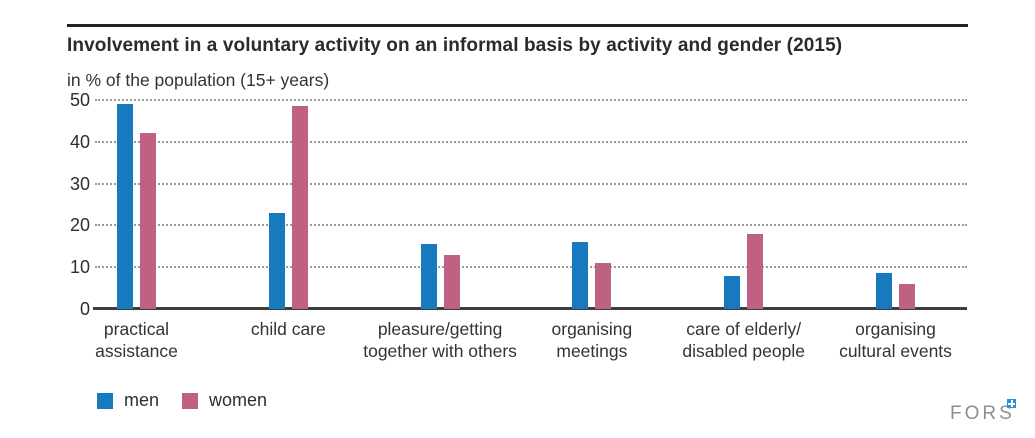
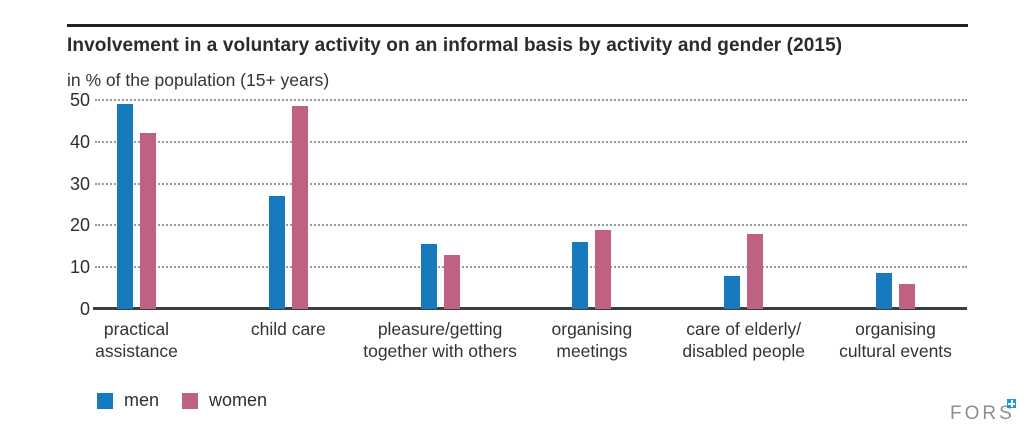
men/child care: 23 -> 27
women/organising meetings: 11 -> 19
